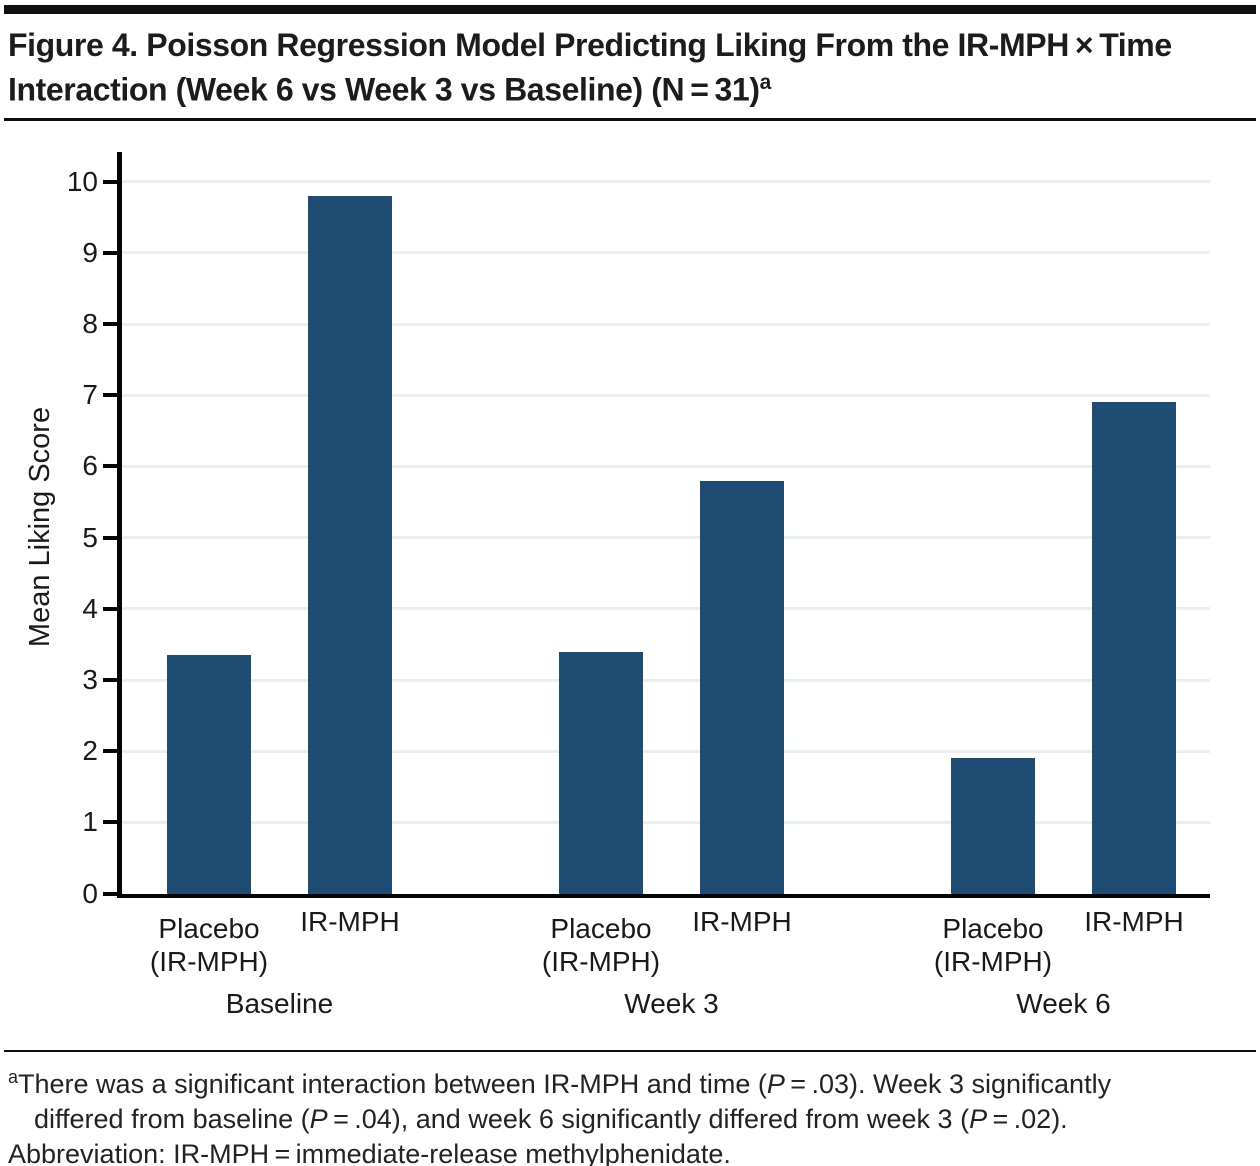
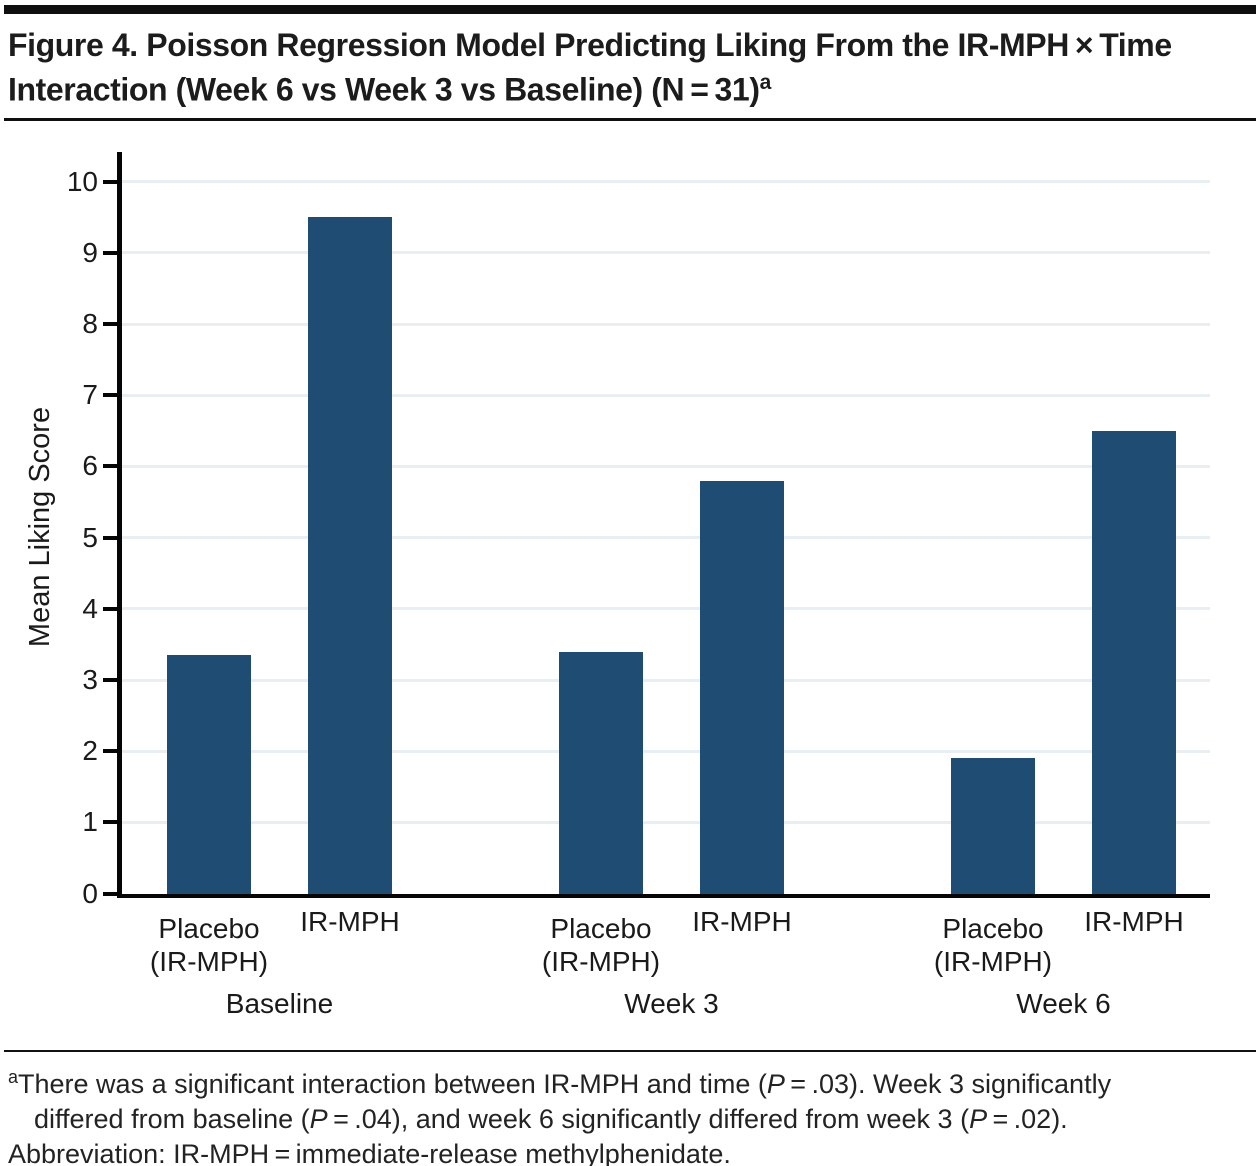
IR-MPH/Baseline: 9.8 -> 9.5
IR-MPH/Week 6: 6.9 -> 6.5
